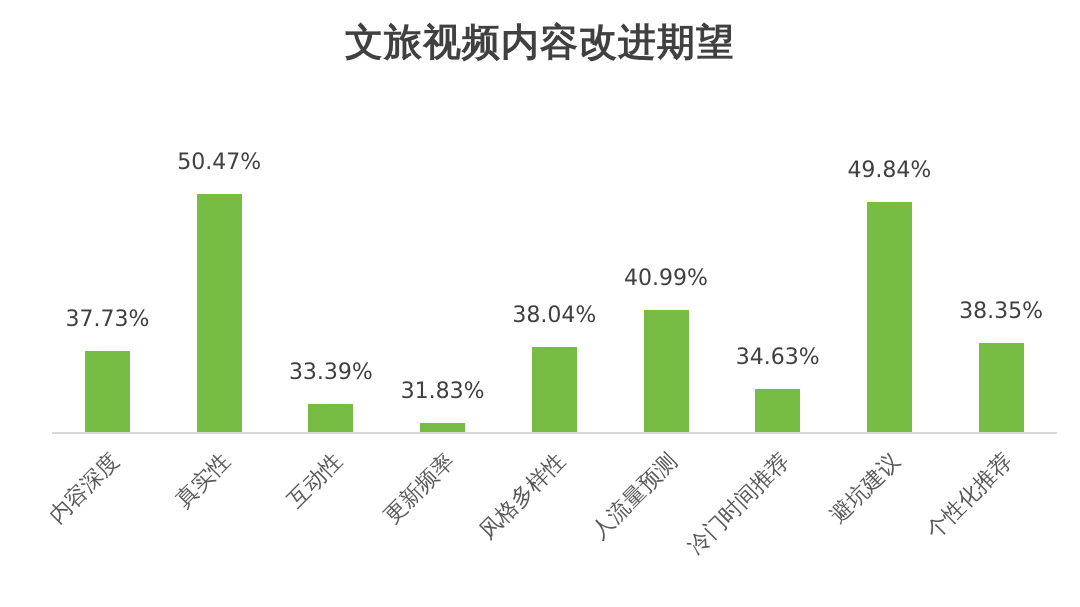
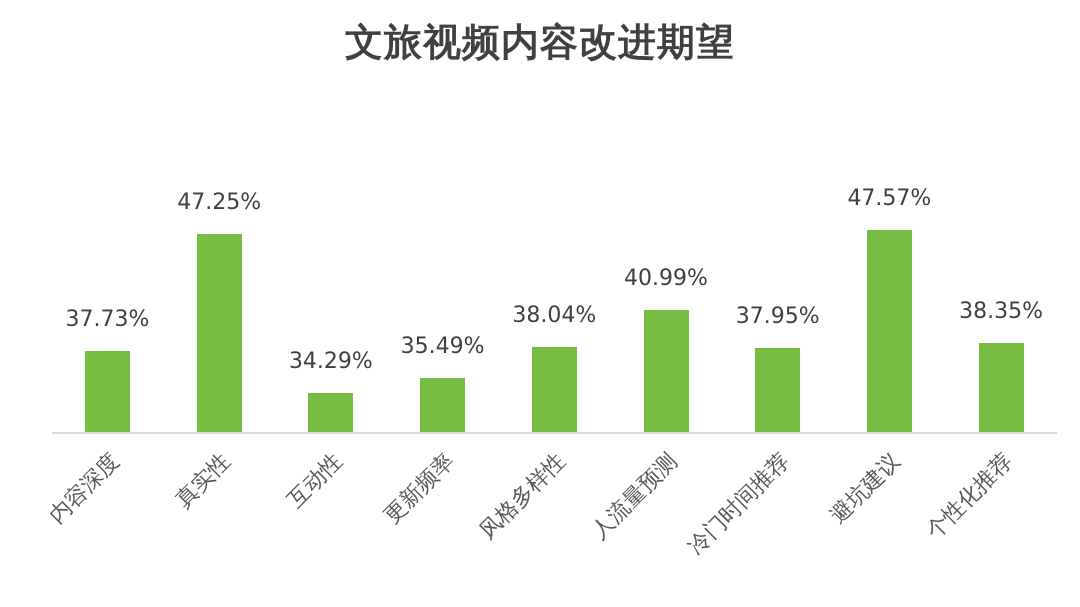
真实性: 50.47% -> 47.25%
互动性: 33.39% -> 34.29%
更新频率: 31.83% -> 35.49%
冷门时间推荐: 34.63% -> 37.95%
避坑建议: 49.84% -> 47.57%
